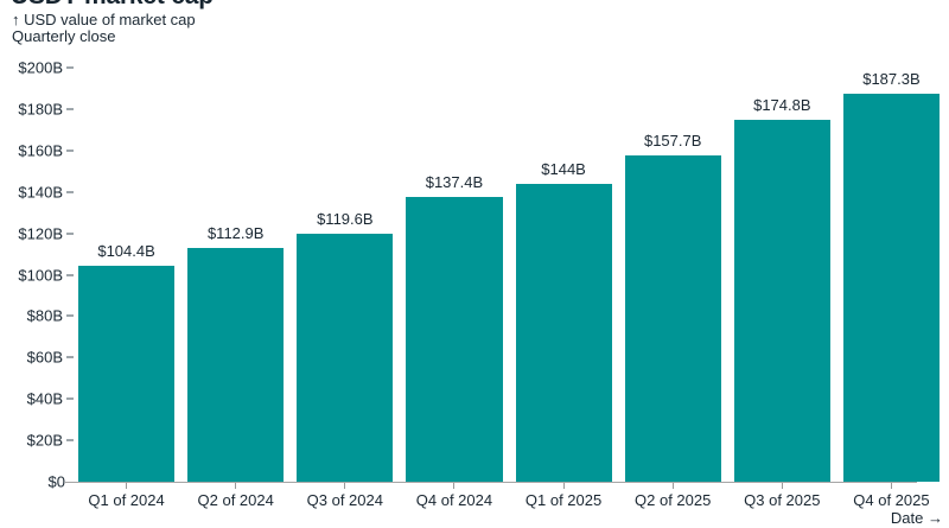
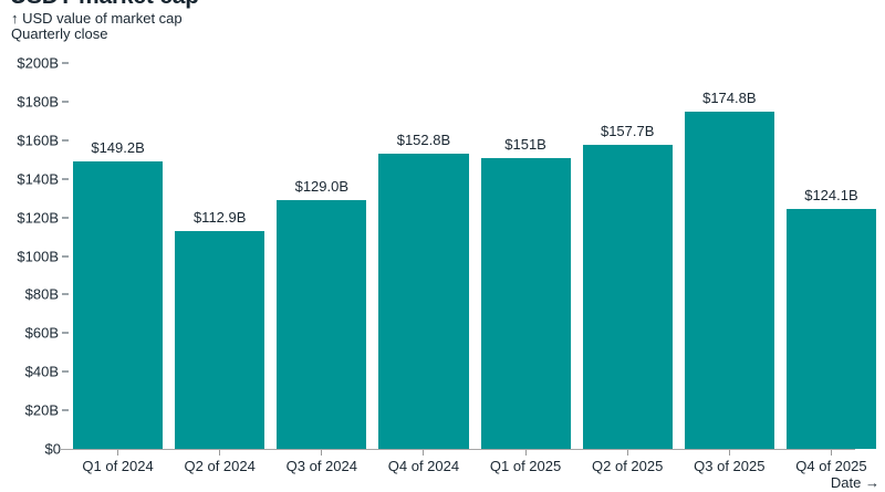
Q1 of 2024: $104.4B -> $149.2B
Q3 of 2024: $119.6B -> $129.0B
Q4 of 2024: $137.4B -> $152.8B
Q1 of 2025: $144B -> $151B
Q4 of 2025: $187.3B -> $124.1B
